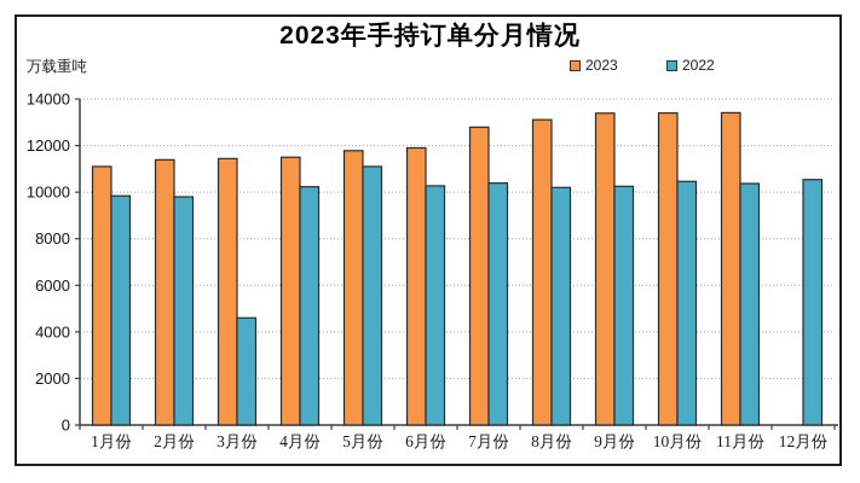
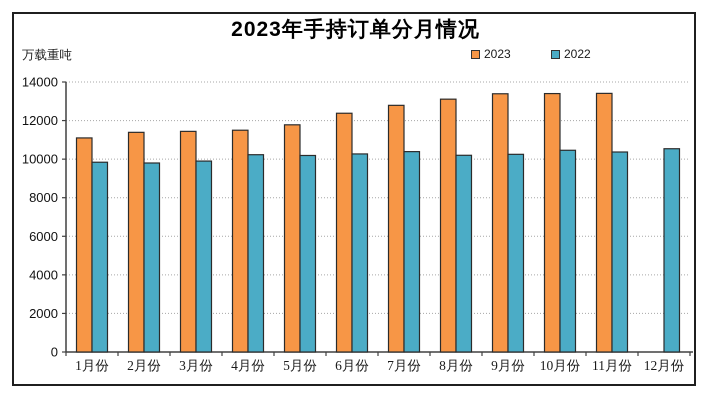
2022/3月份: 4600 -> 9900
2022/5月份: 11100 -> 10200
2023/6月份: 11900 -> 12400
